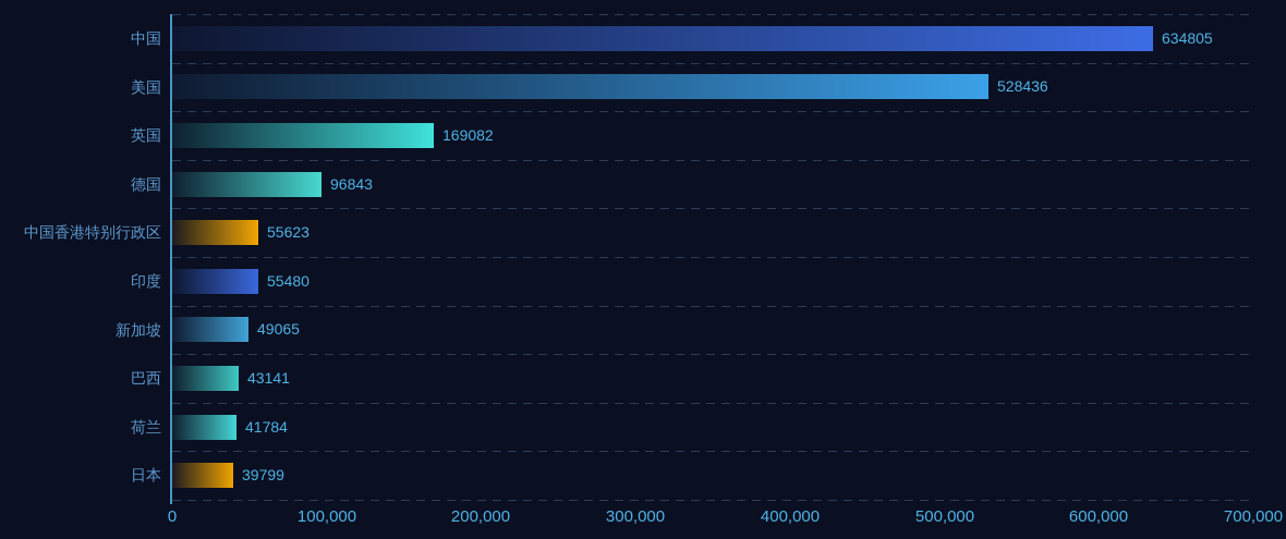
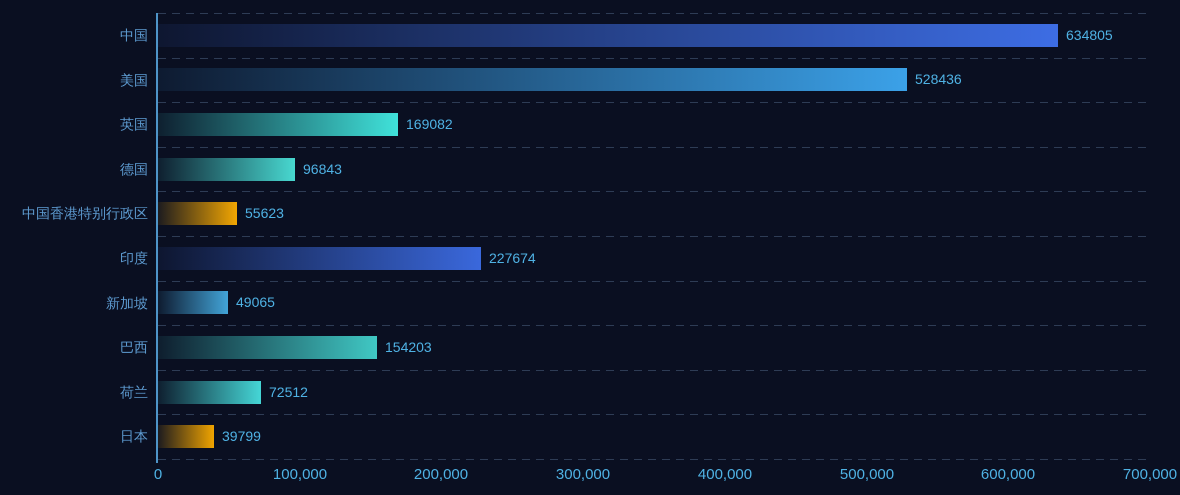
印度: 55480 -> 227674
巴西: 43141 -> 154203
荷兰: 41784 -> 72512
